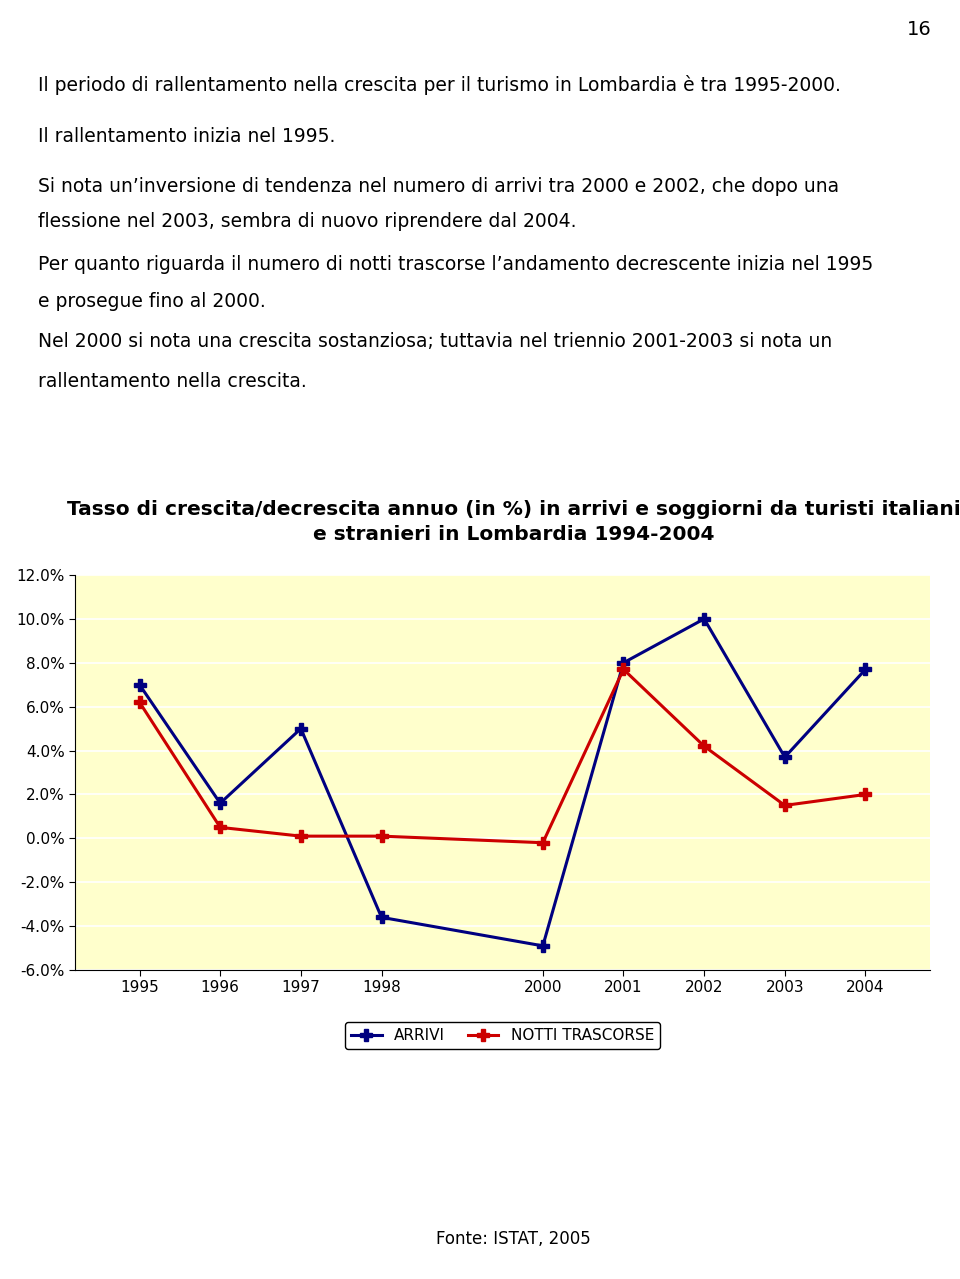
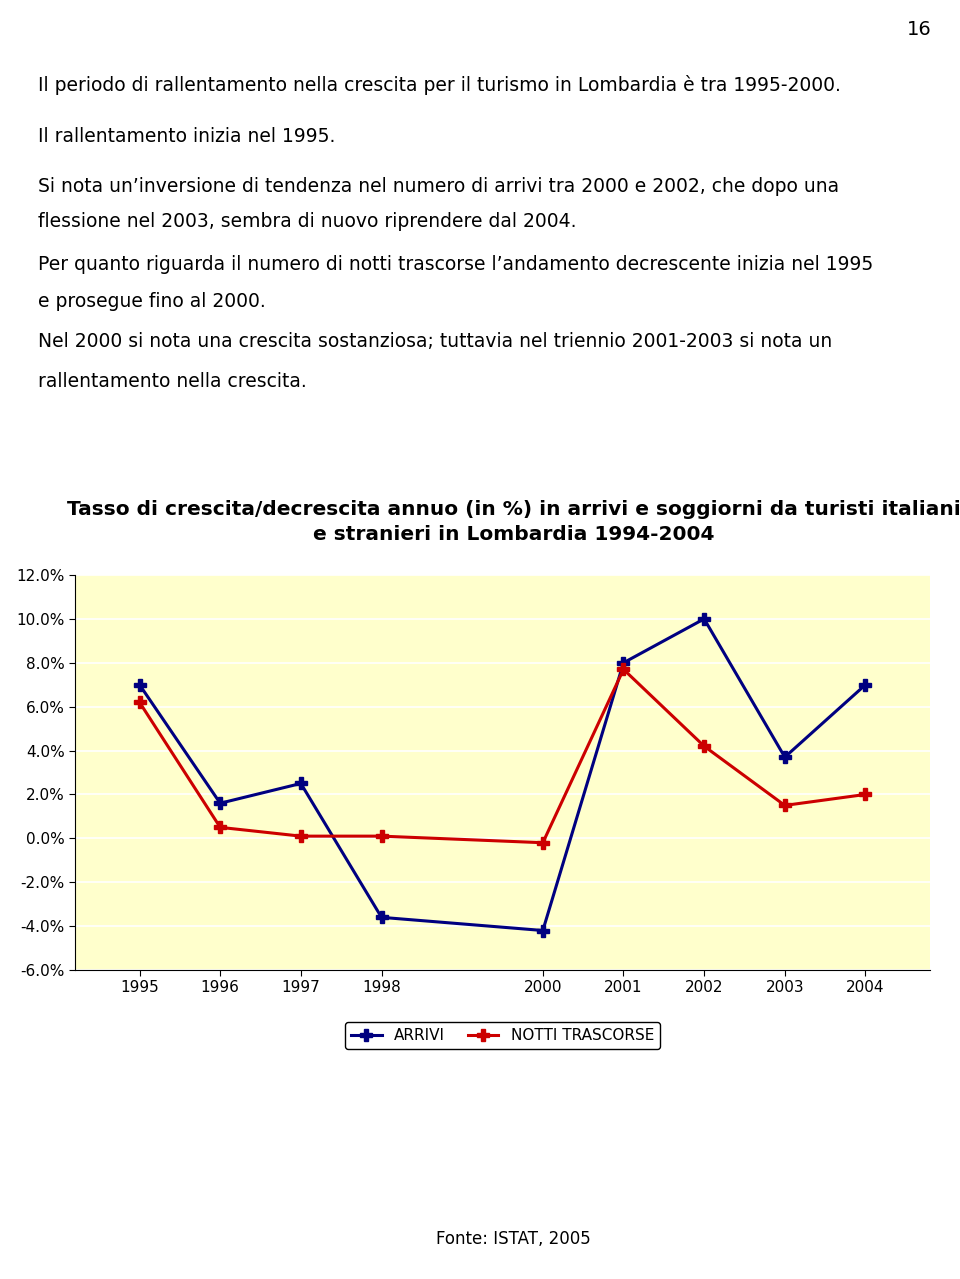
ARRIVI/1997: 5.0% -> 2.5%
ARRIVI/2000: -4.9% -> -4.2%
ARRIVI/2004: 7.7% -> 7.0%
